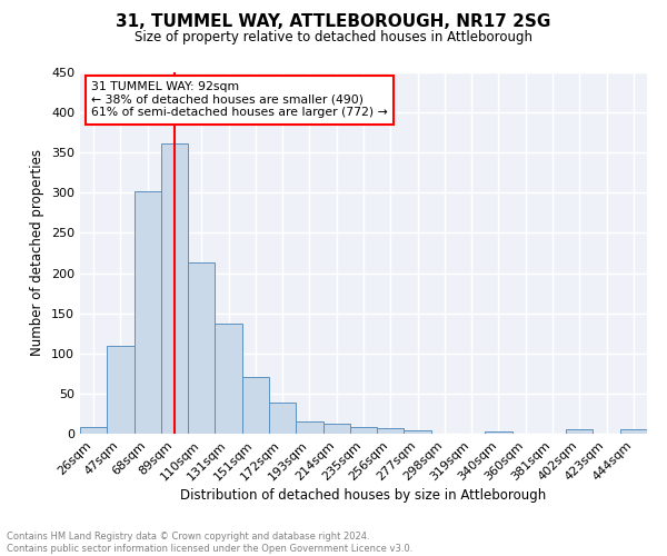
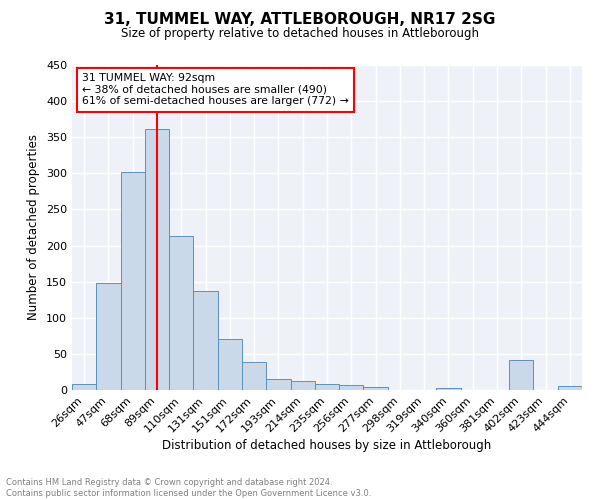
47sqm: 109 -> 148
402sqm: 5 -> 42
